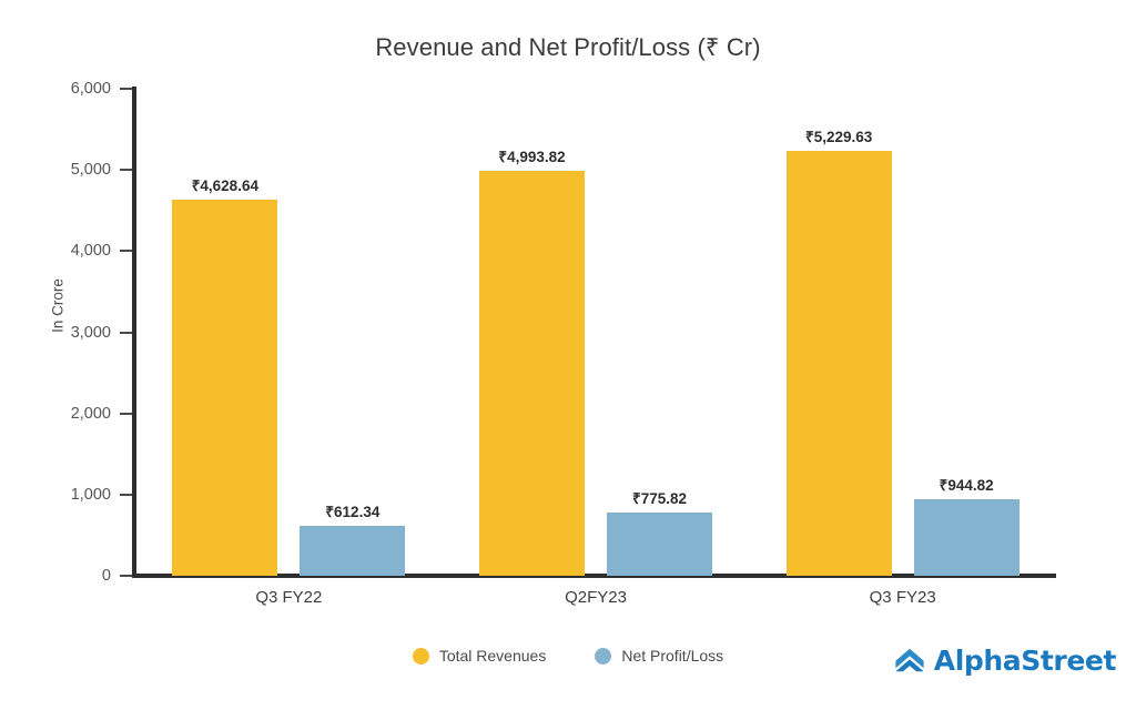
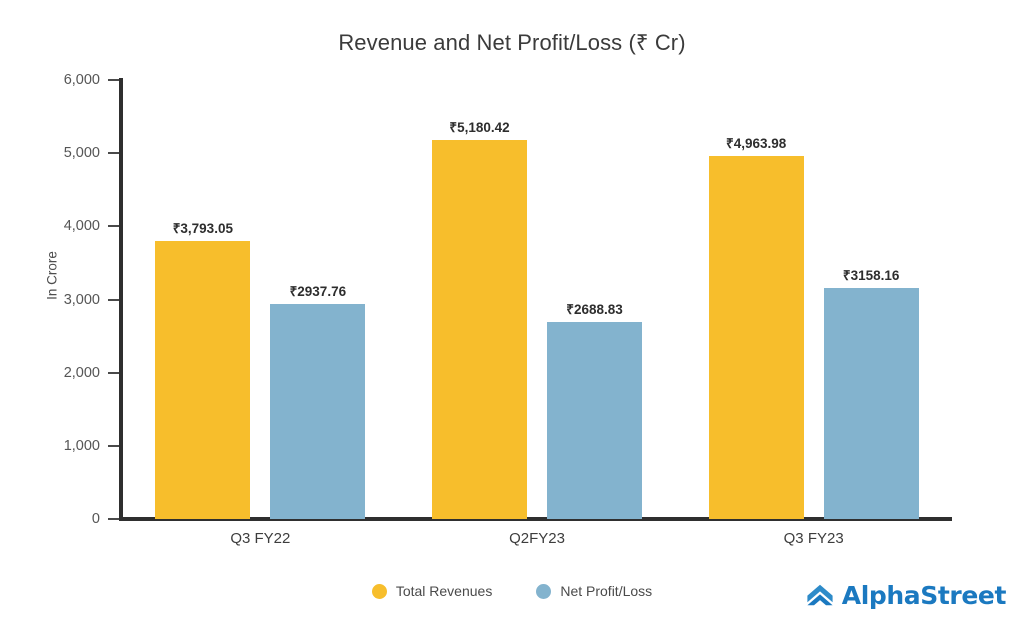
Total Revenues/Q3 FY22: 4,628.64 -> 3,793.05
Net Profit/Loss/Q3 FY22: 612.34 -> 2937.76
Total Revenues/Q2FY23: 4,993.82 -> 5,180.42
Net Profit/Loss/Q2FY23: 775.82 -> 2688.83
Total Revenues/Q3 FY23: 5,229.63 -> 4,963.98
Net Profit/Loss/Q3 FY23: 944.82 -> 3158.16
